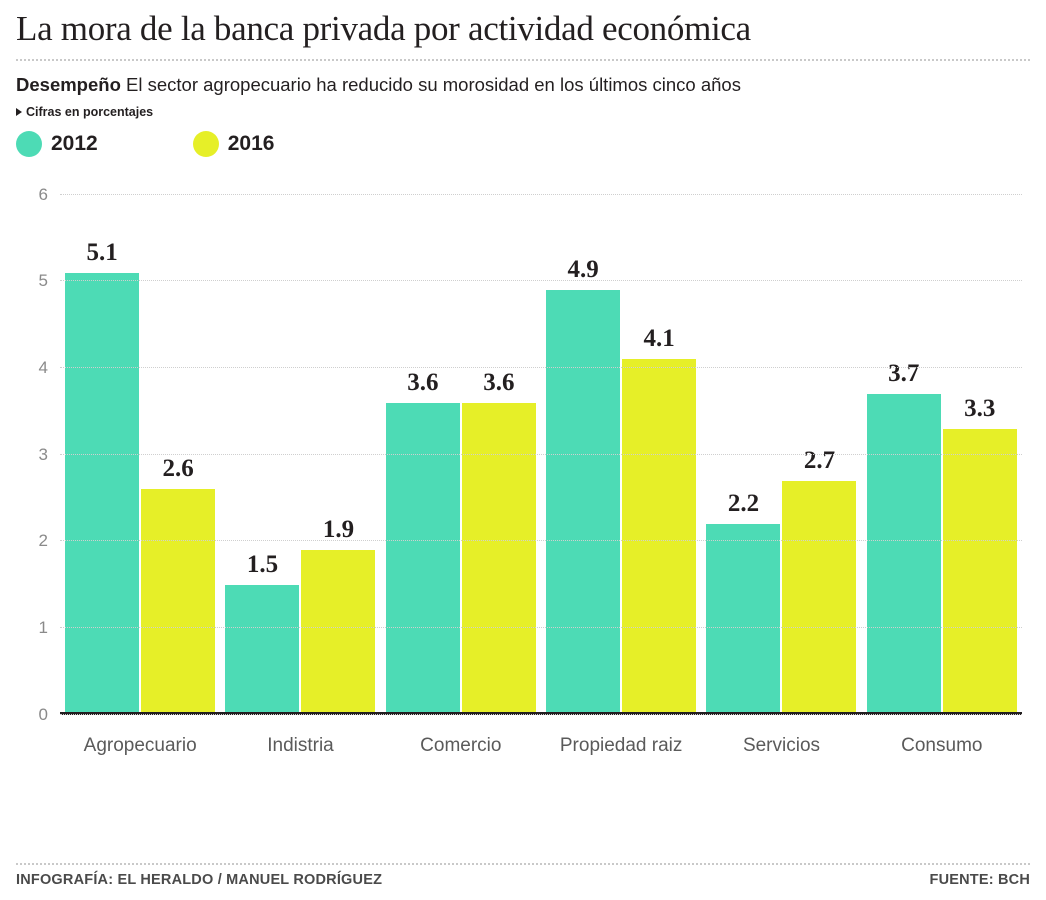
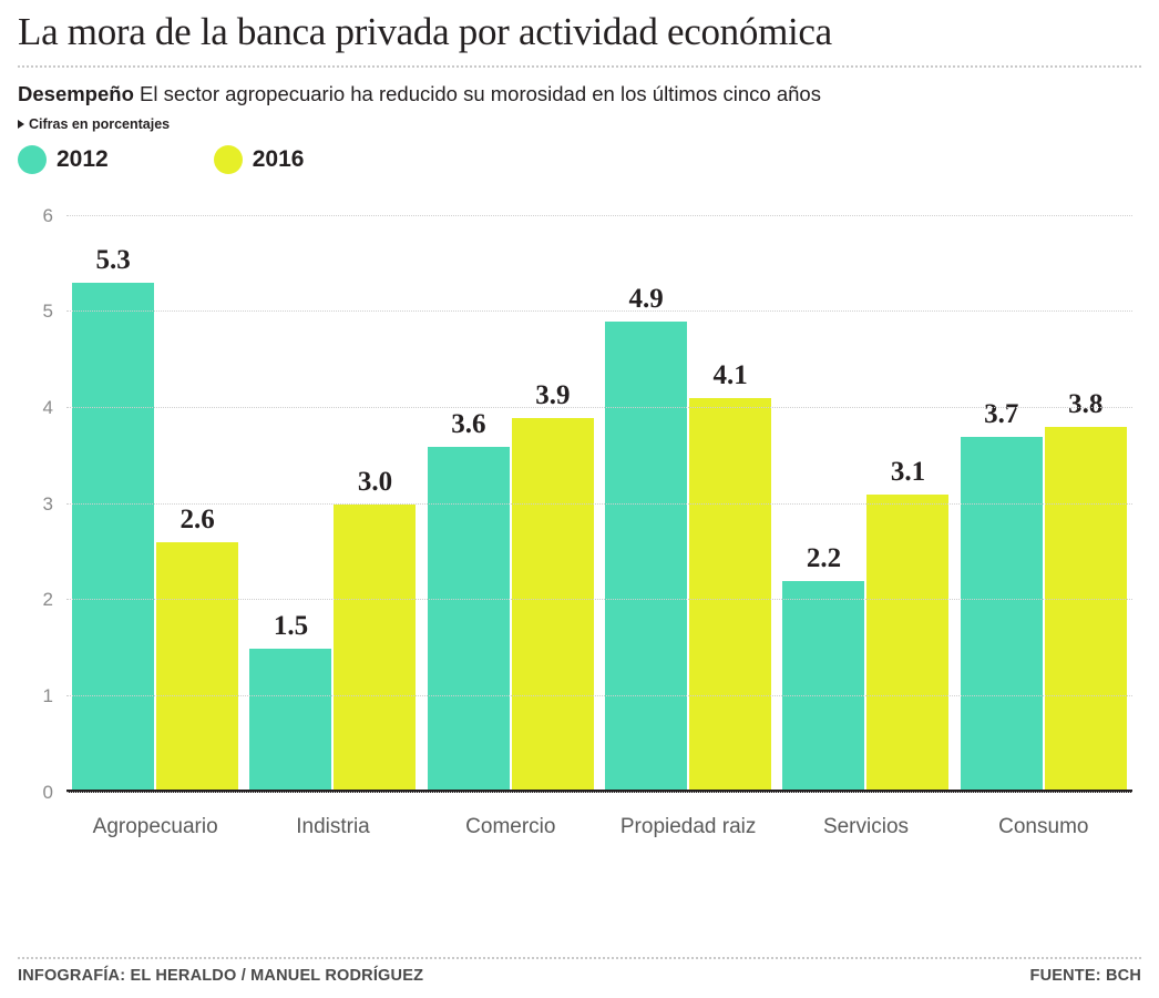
2012/Agropecuario: 5.1 -> 5.3
2016/Indistria: 1.9 -> 3.0
2016/Comercio: 3.6 -> 3.9
2016/Servicios: 2.7 -> 3.1
2016/Consumo: 3.3 -> 3.8
